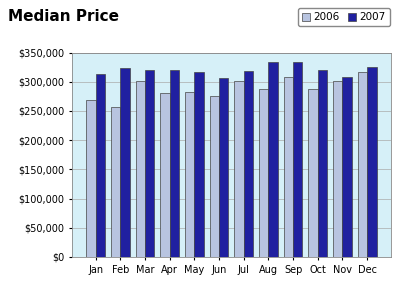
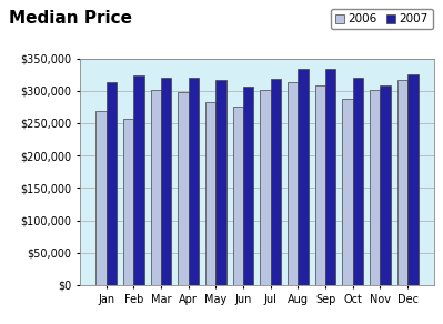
2006/Apr: $280,000 -> $298,000
2006/Aug: $288,000 -> $313,000
